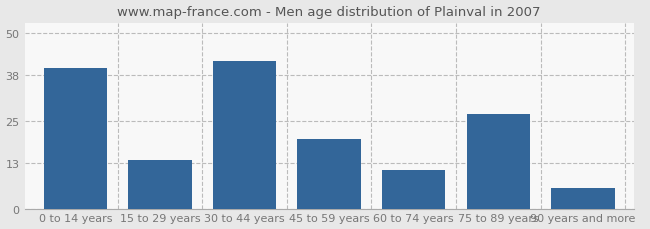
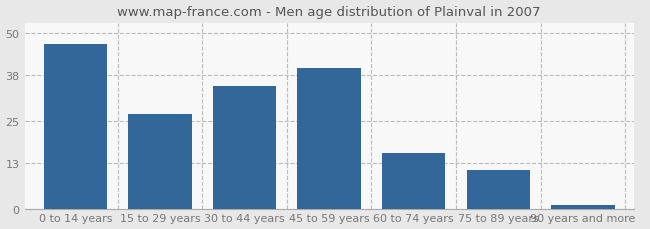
0 to 14 years: 40 -> 47
15 to 29 years: 14 -> 27
30 to 44 years: 42 -> 35
45 to 59 years: 20 -> 40
60 to 74 years: 11 -> 16
75 to 89 years: 27 -> 11
90 years and more: 6 -> 1
